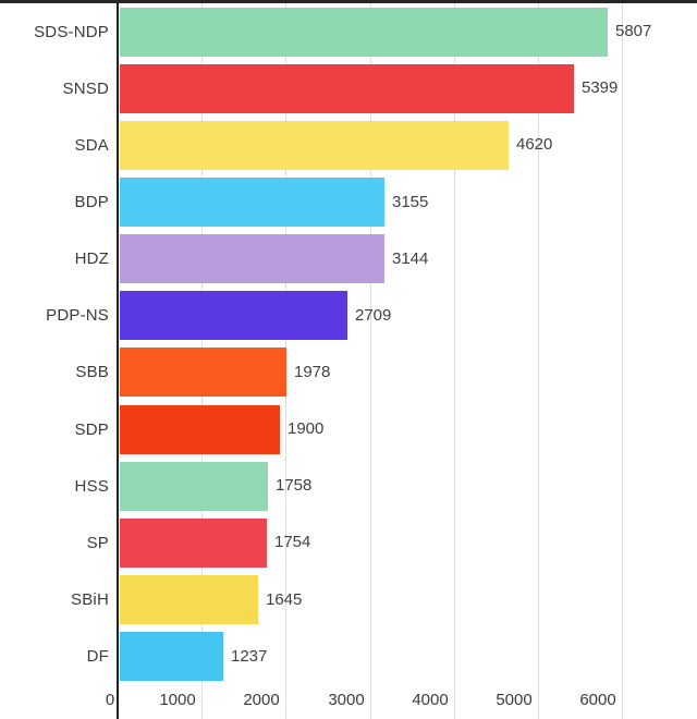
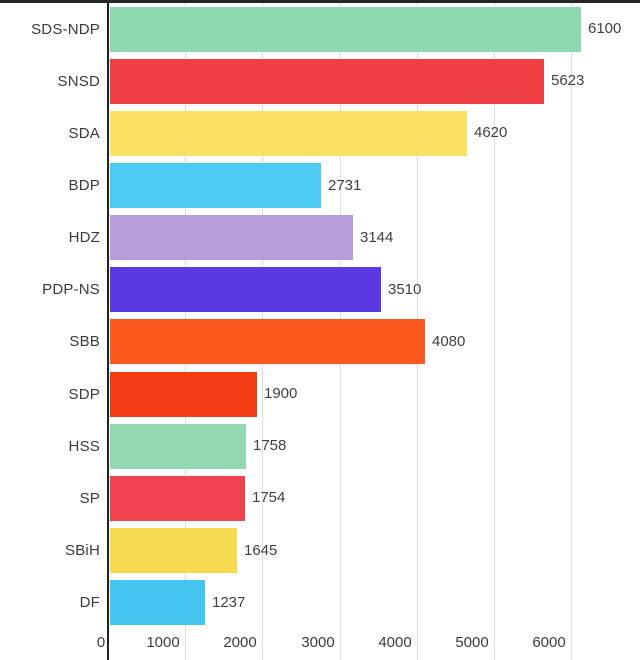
SDS-NDP: 5807 -> 6100
SNSD: 5399 -> 5623
BDP: 3155 -> 2731
PDP-NS: 2709 -> 3510
SBB: 1978 -> 4080
